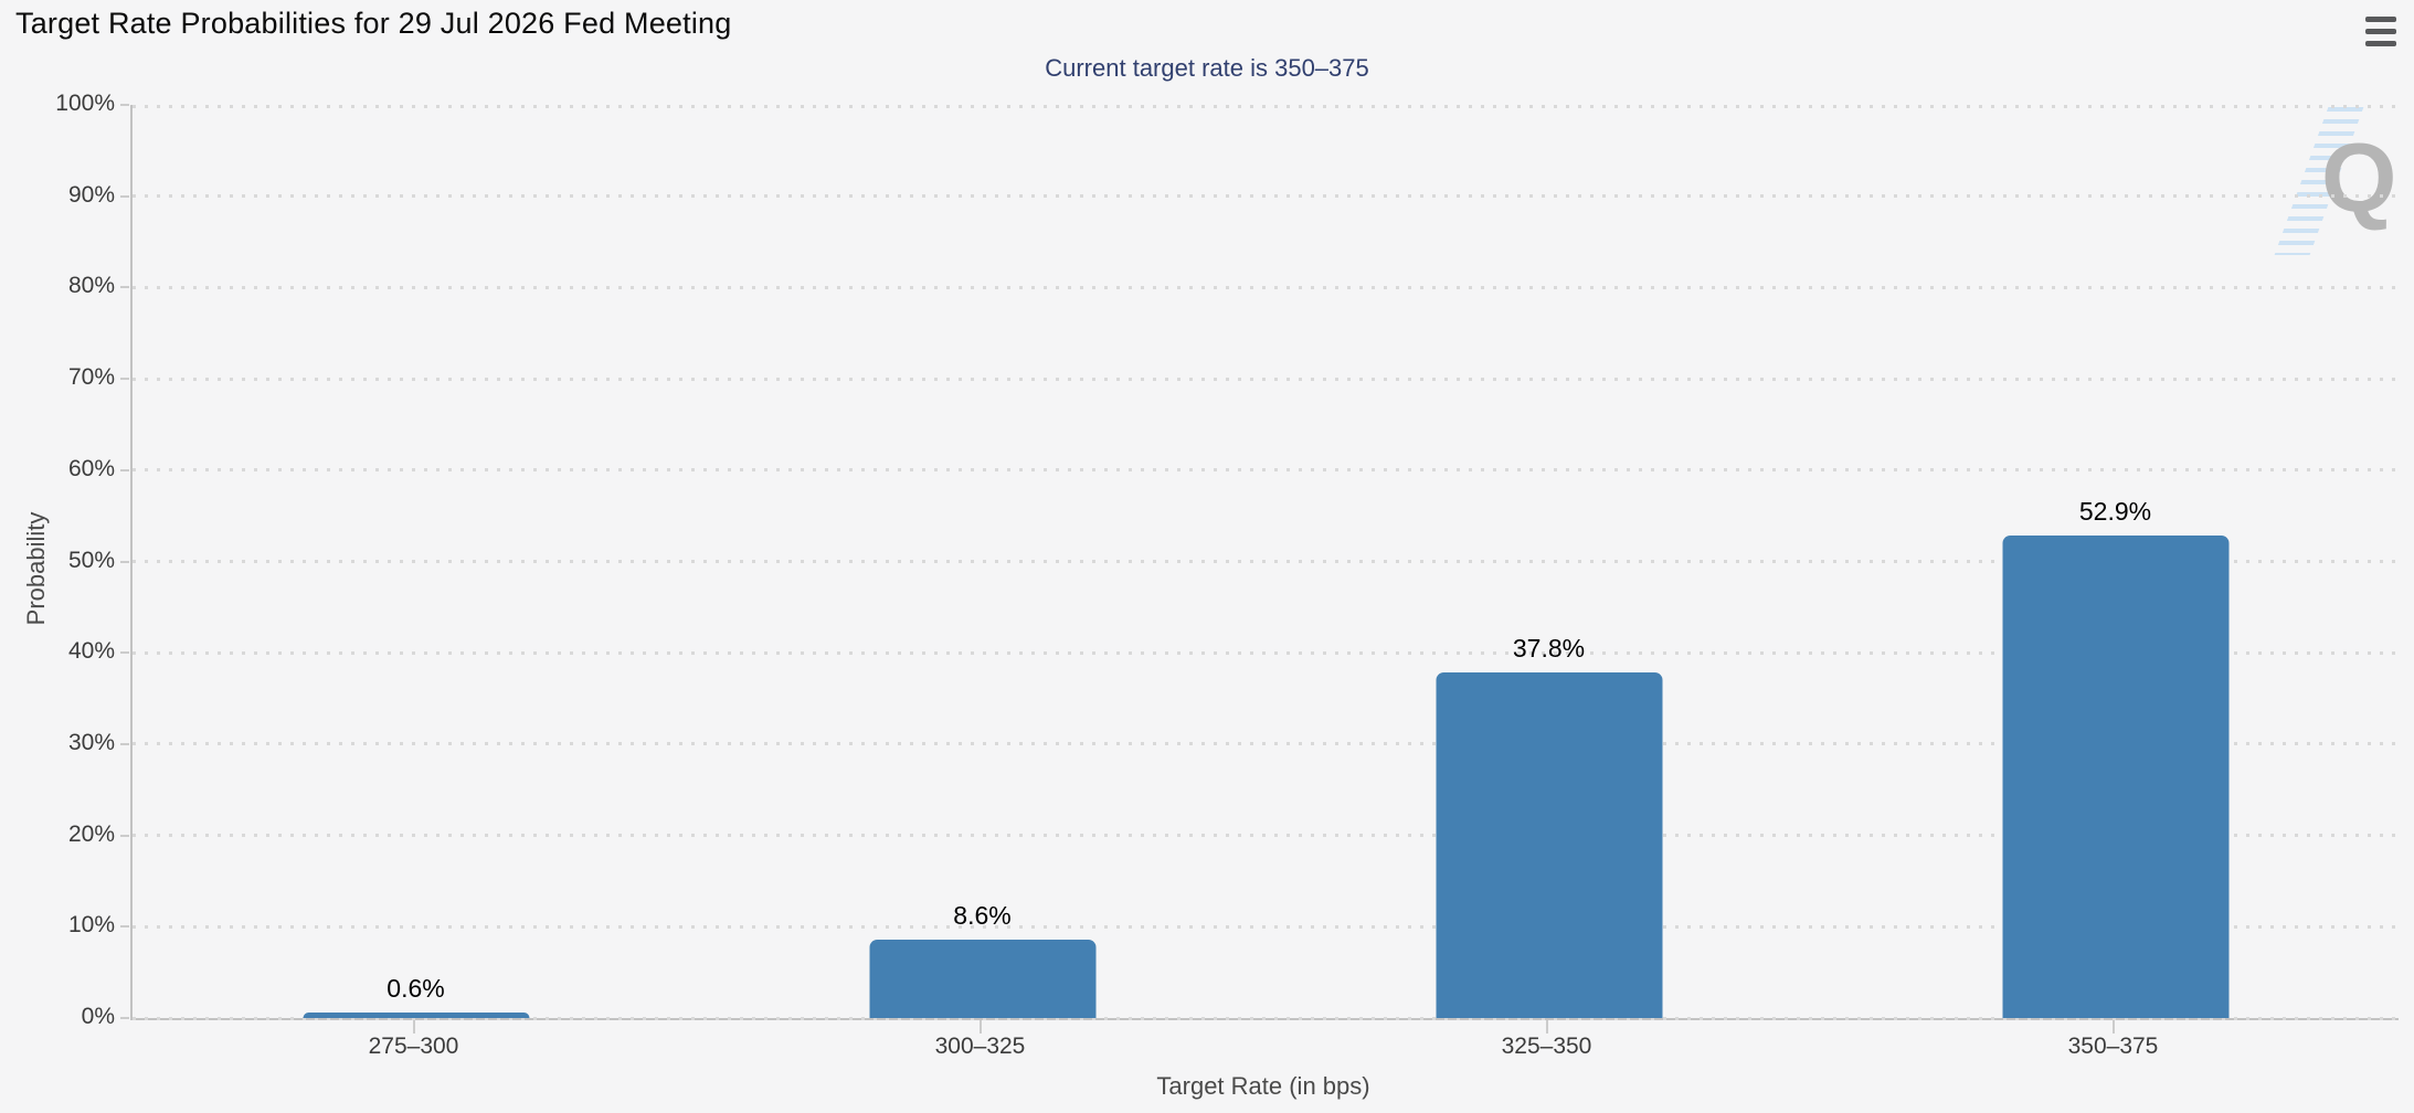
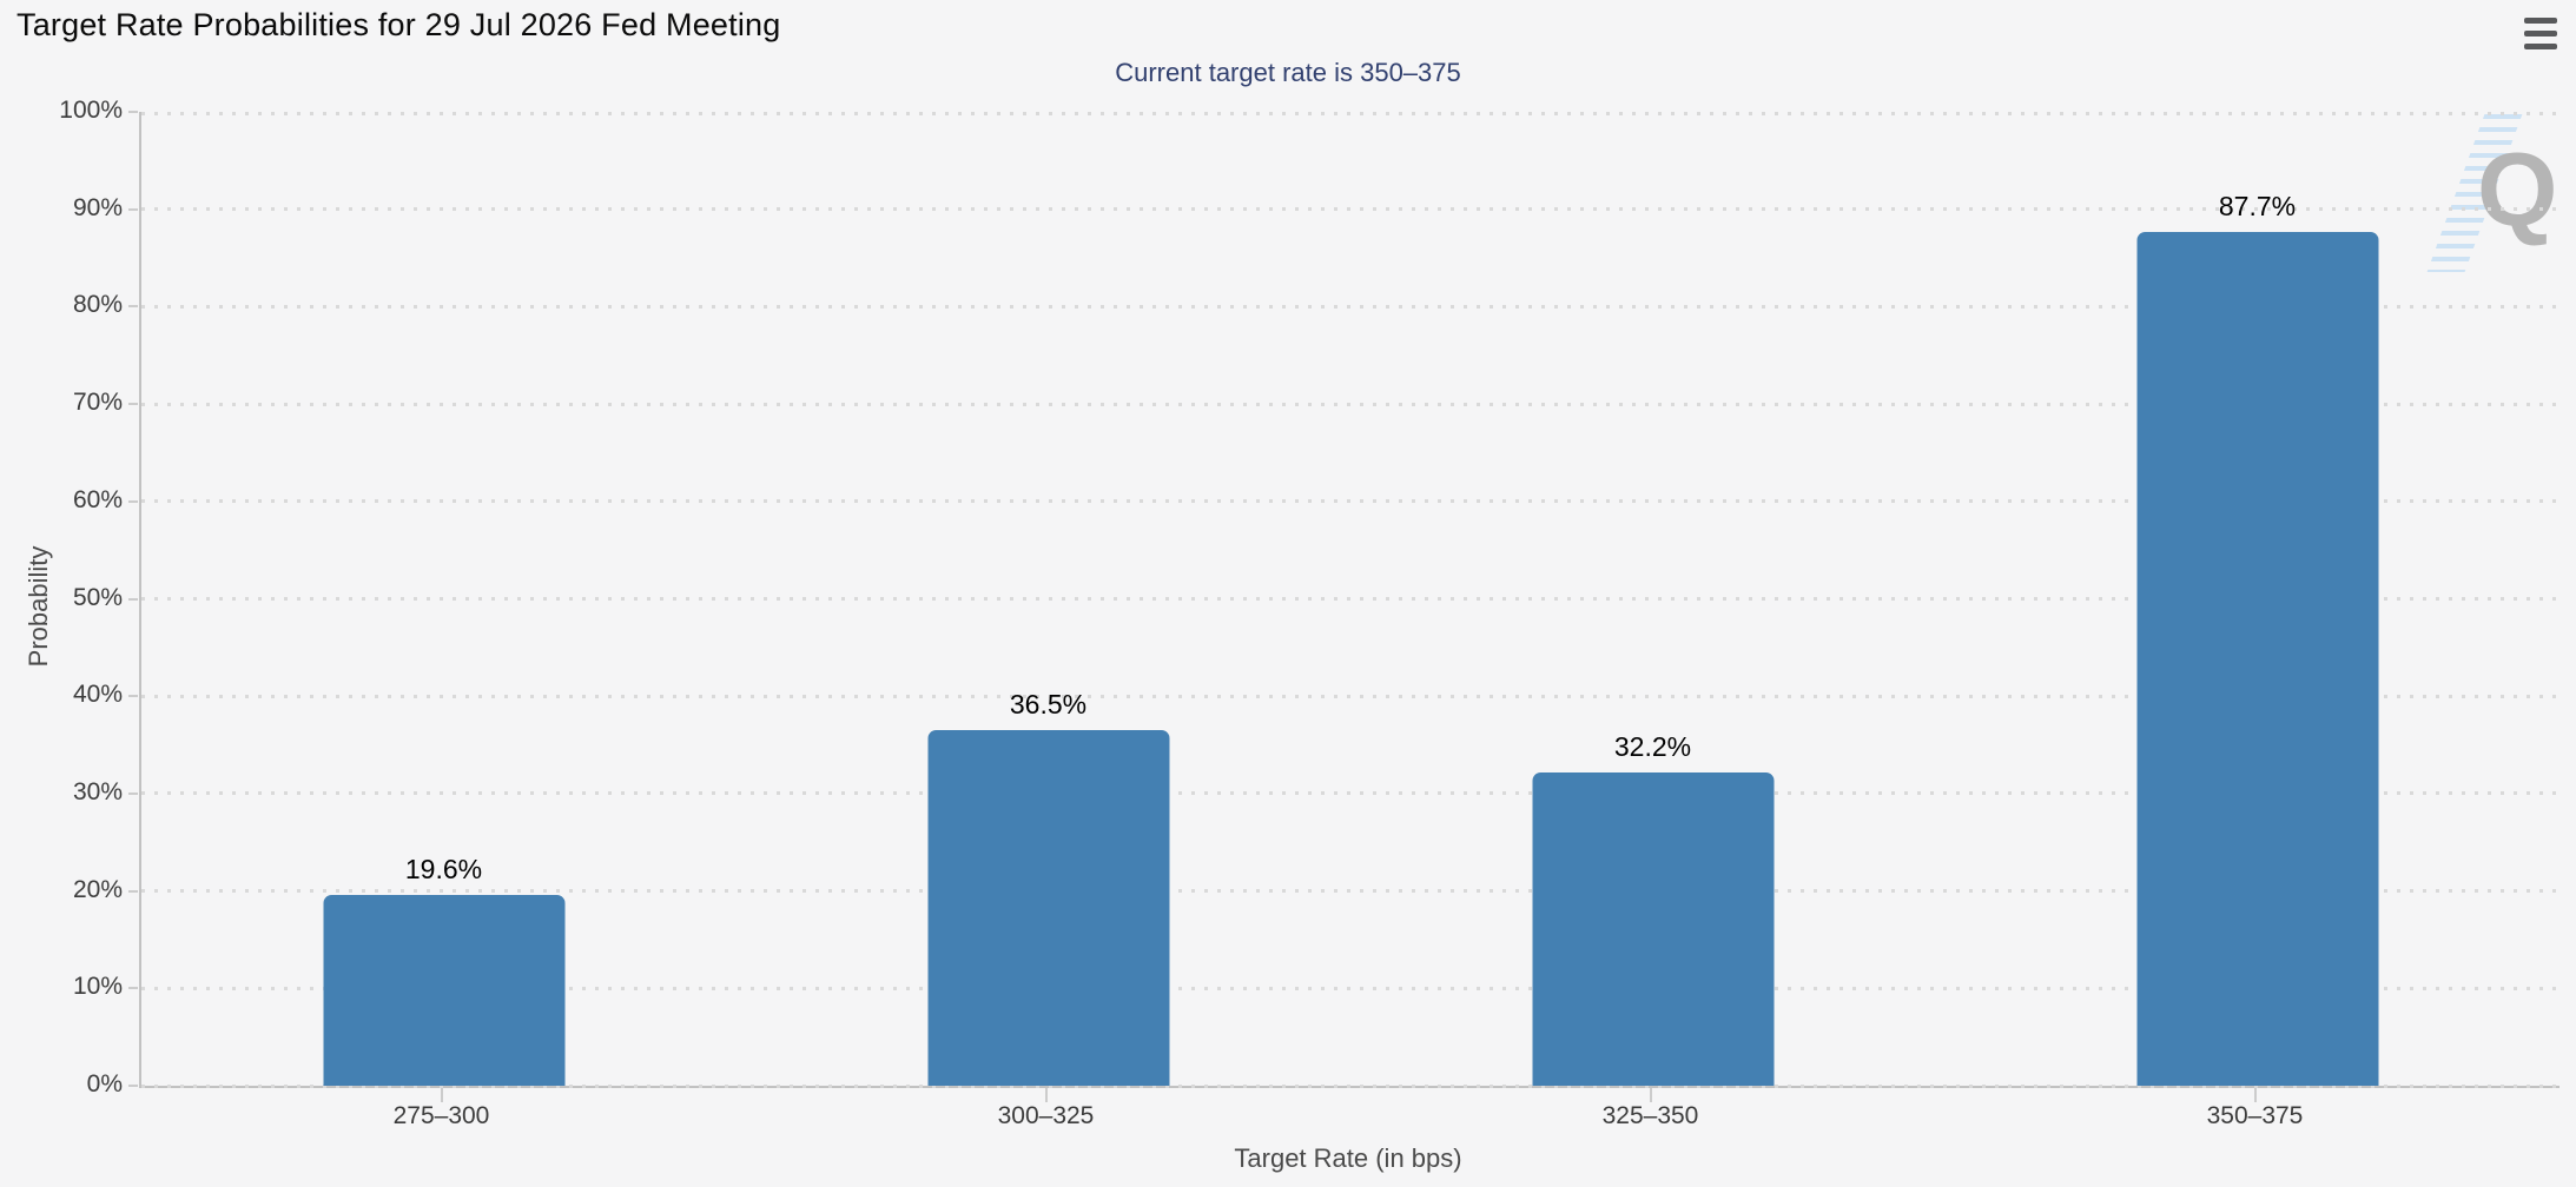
275–300: 0.6% -> 19.6%
300–325: 8.6% -> 36.5%
325–350: 37.8% -> 32.2%
350–375: 52.9% -> 87.7%
